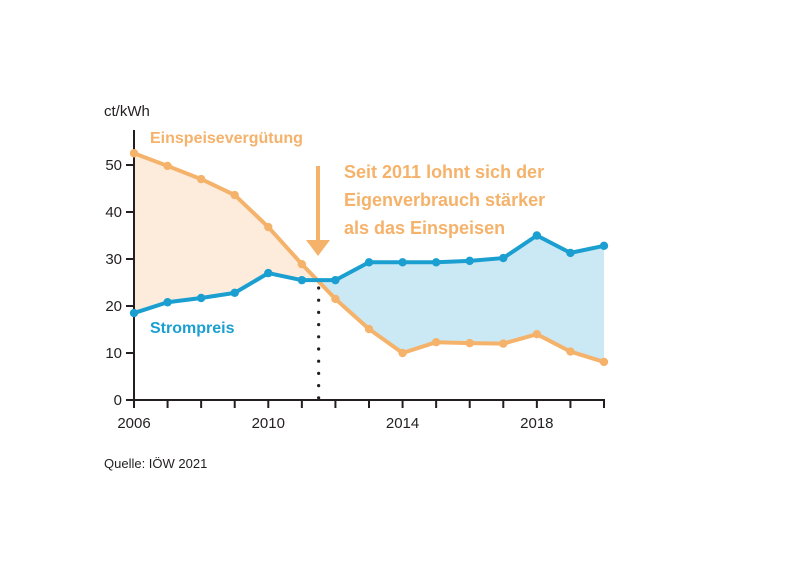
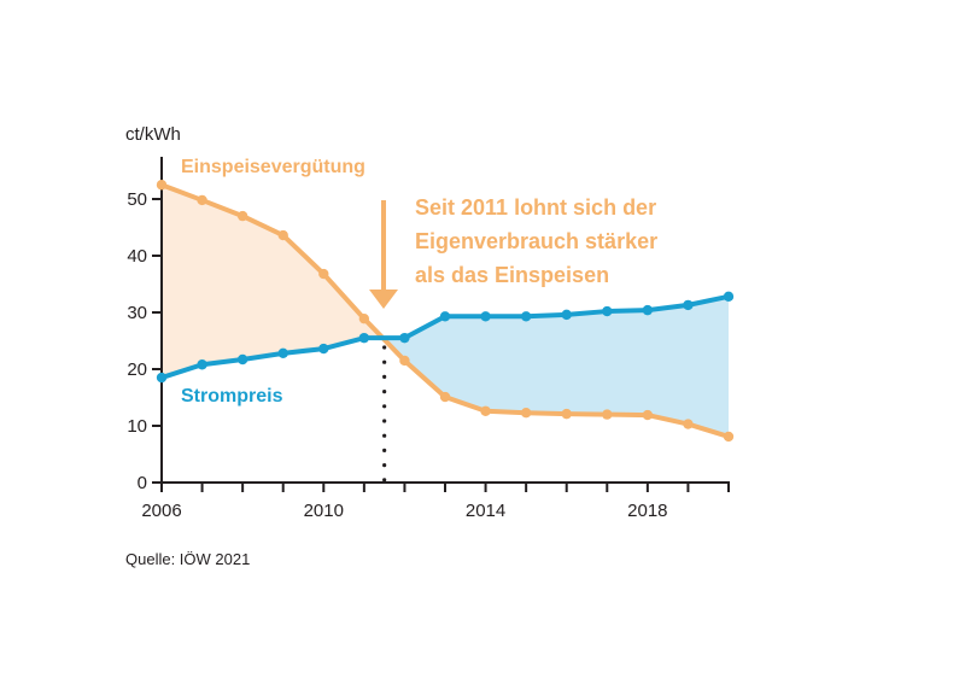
Strompreis/2010: 27 -> 24
Einspeisevergütung/2014: 10 -> 13
Einspeisevergütung/2018: 14 -> 12
Strompreis/2018: 35 -> 30
